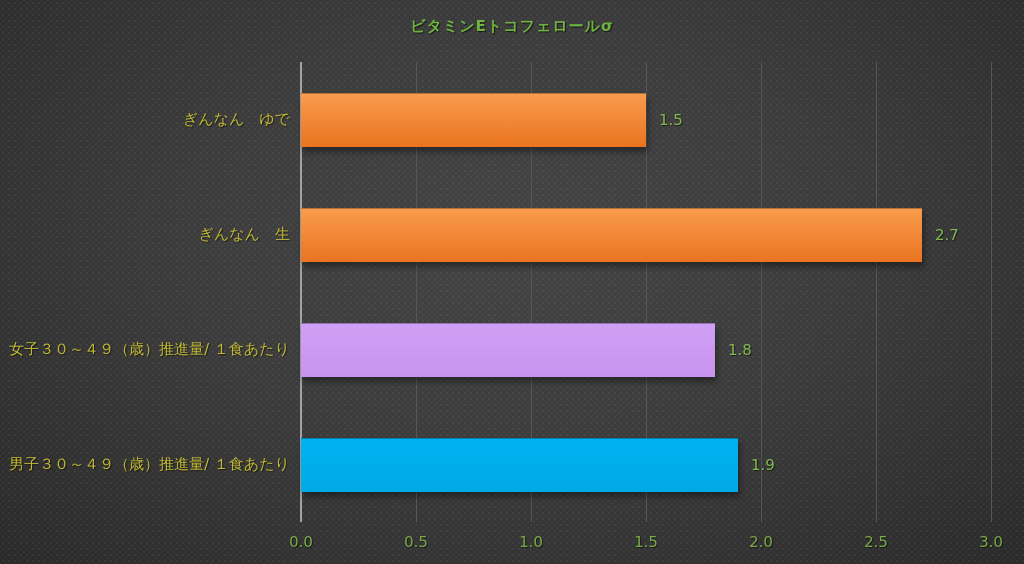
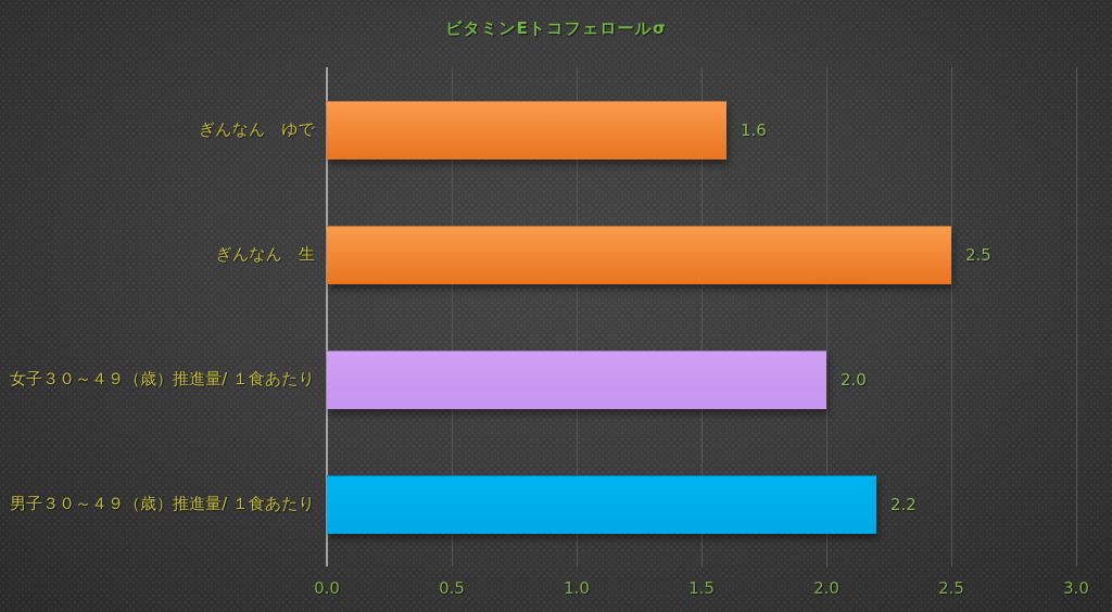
ぎんなん ゆで: 1.5 -> 1.6
ぎんなん 生: 2.7 -> 2.5
女子３０～４９（歳）推進量/ １食あたり: 1.8 -> 2.0
男子３０～４９（歳）推進量/ １食あたり: 1.9 -> 2.2
